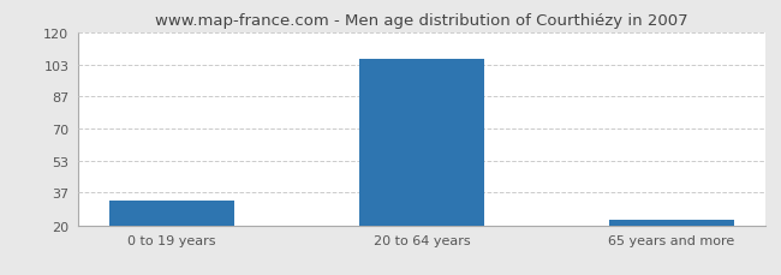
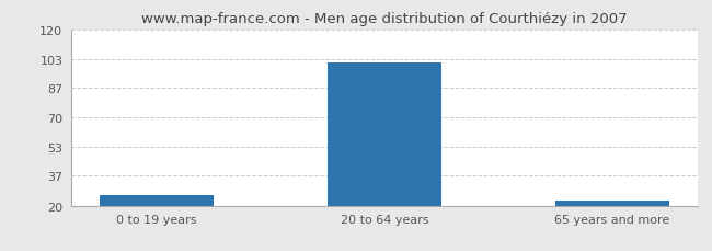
0 to 19 years: 33 -> 26
20 to 64 years: 106 -> 101
